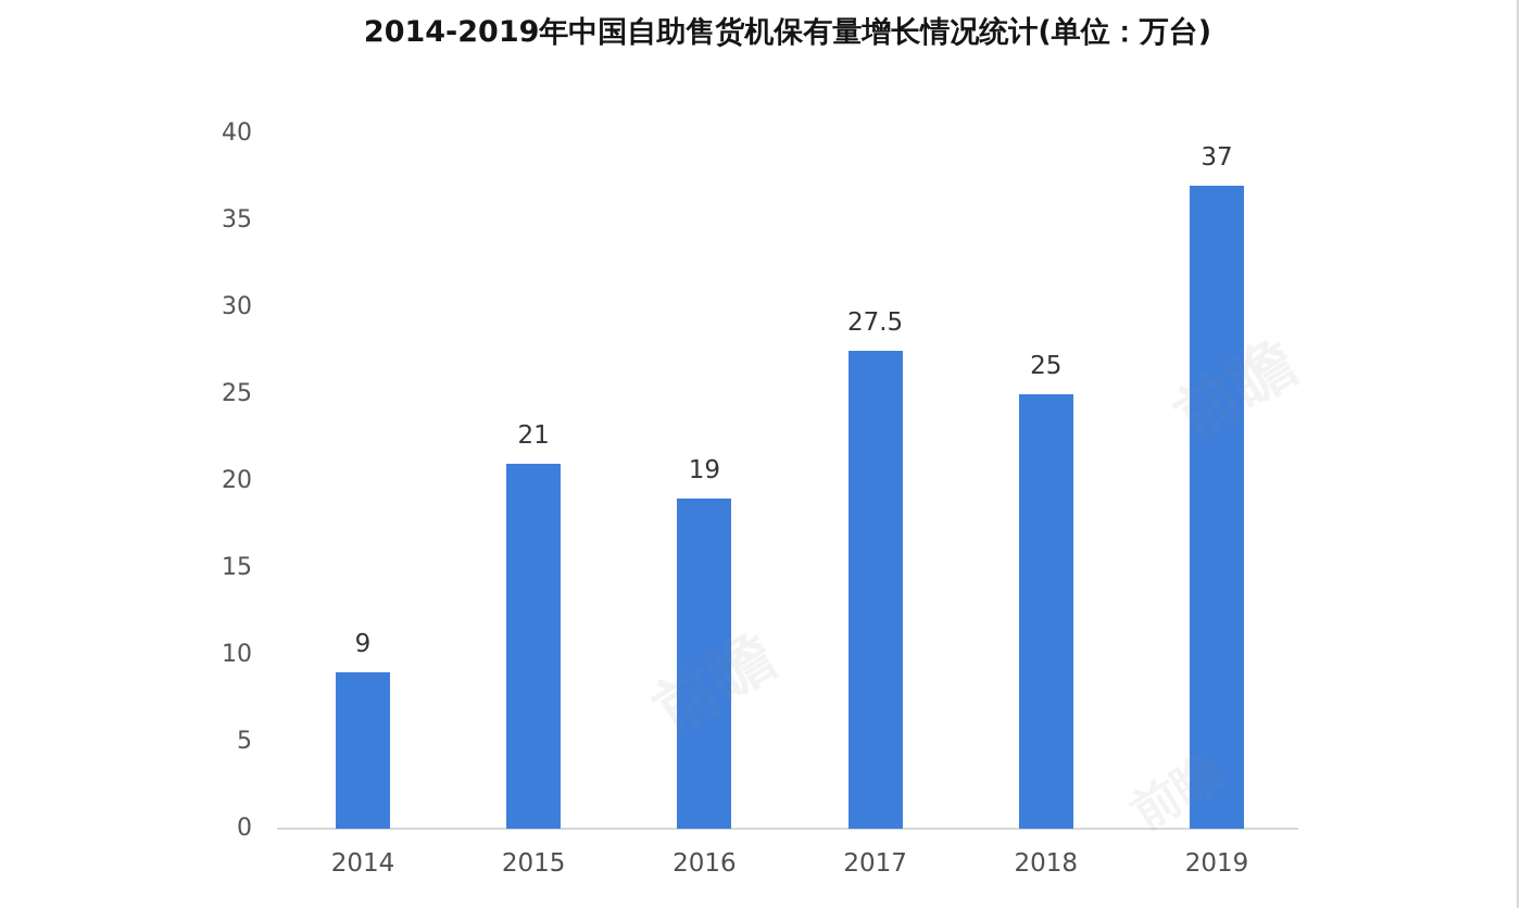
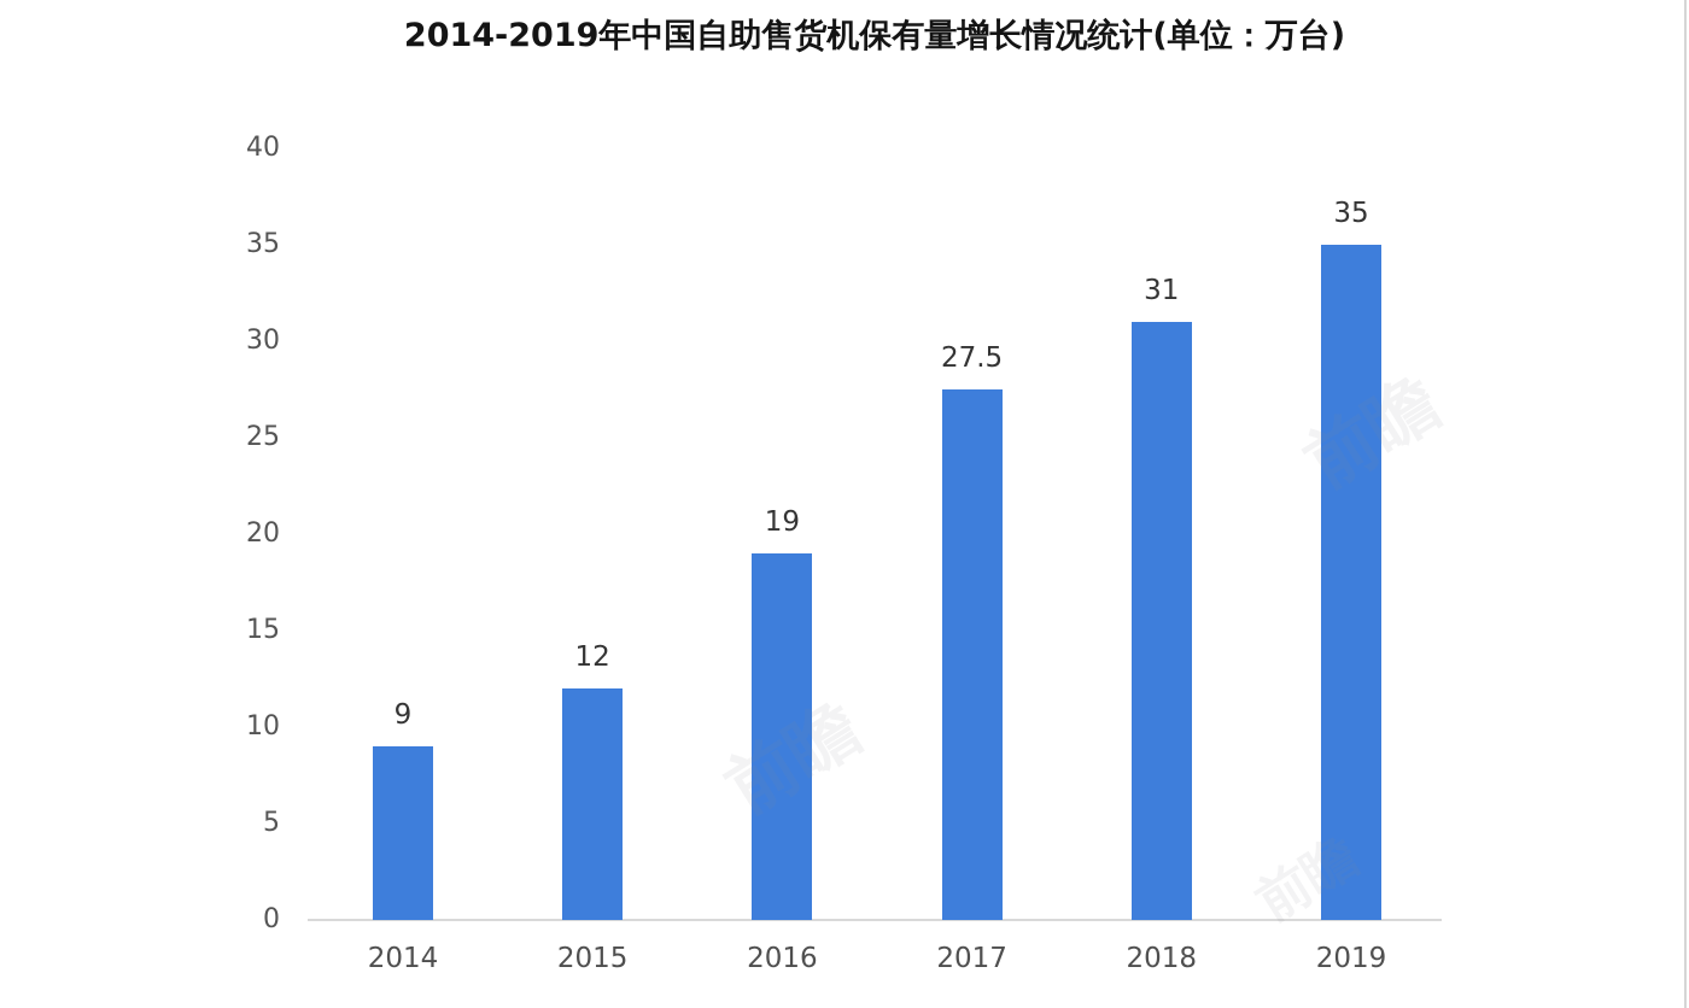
2015: 21 -> 12
2018: 25 -> 31
2019: 37 -> 35
